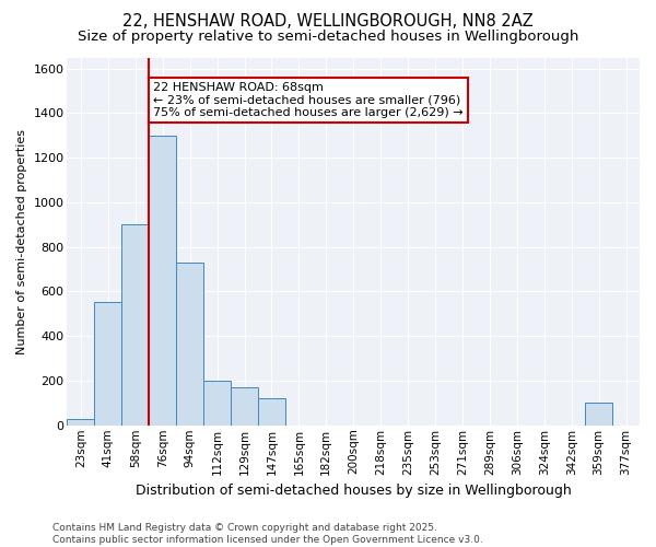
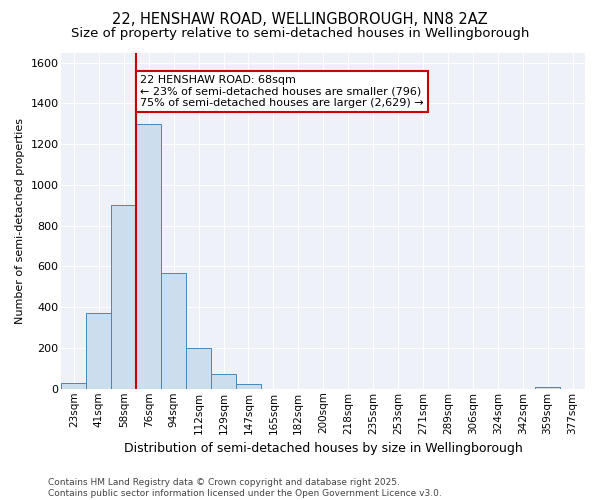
41sqm: 555 -> 370
94sqm: 730 -> 570
129sqm: 170 -> 70
147sqm: 120 -> 25
359sqm: 100 -> 10
